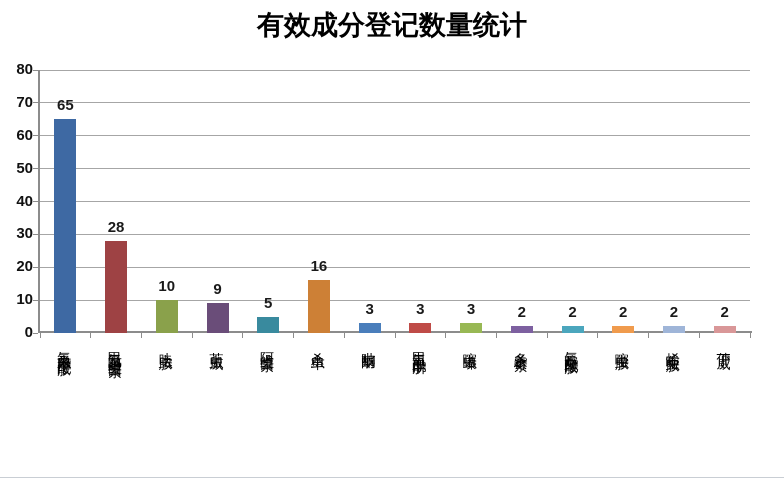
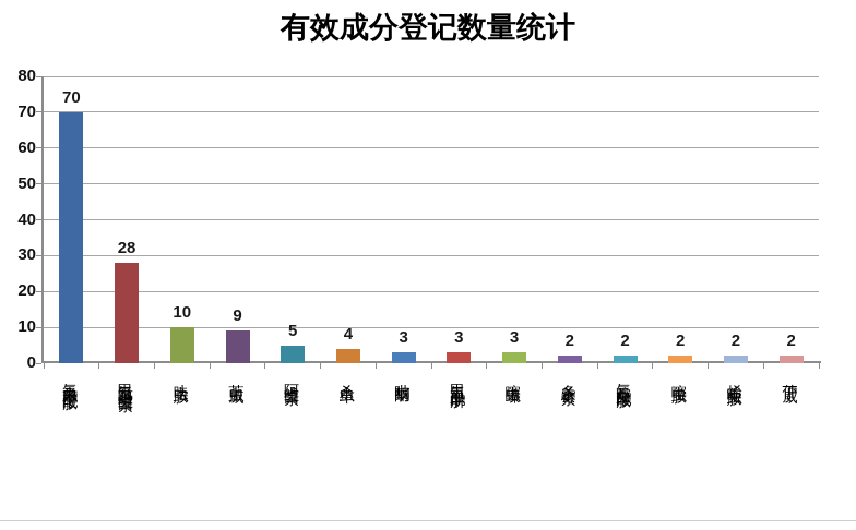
氯虫苯甲酰胺: 65 -> 70
杀虫单: 16 -> 4
